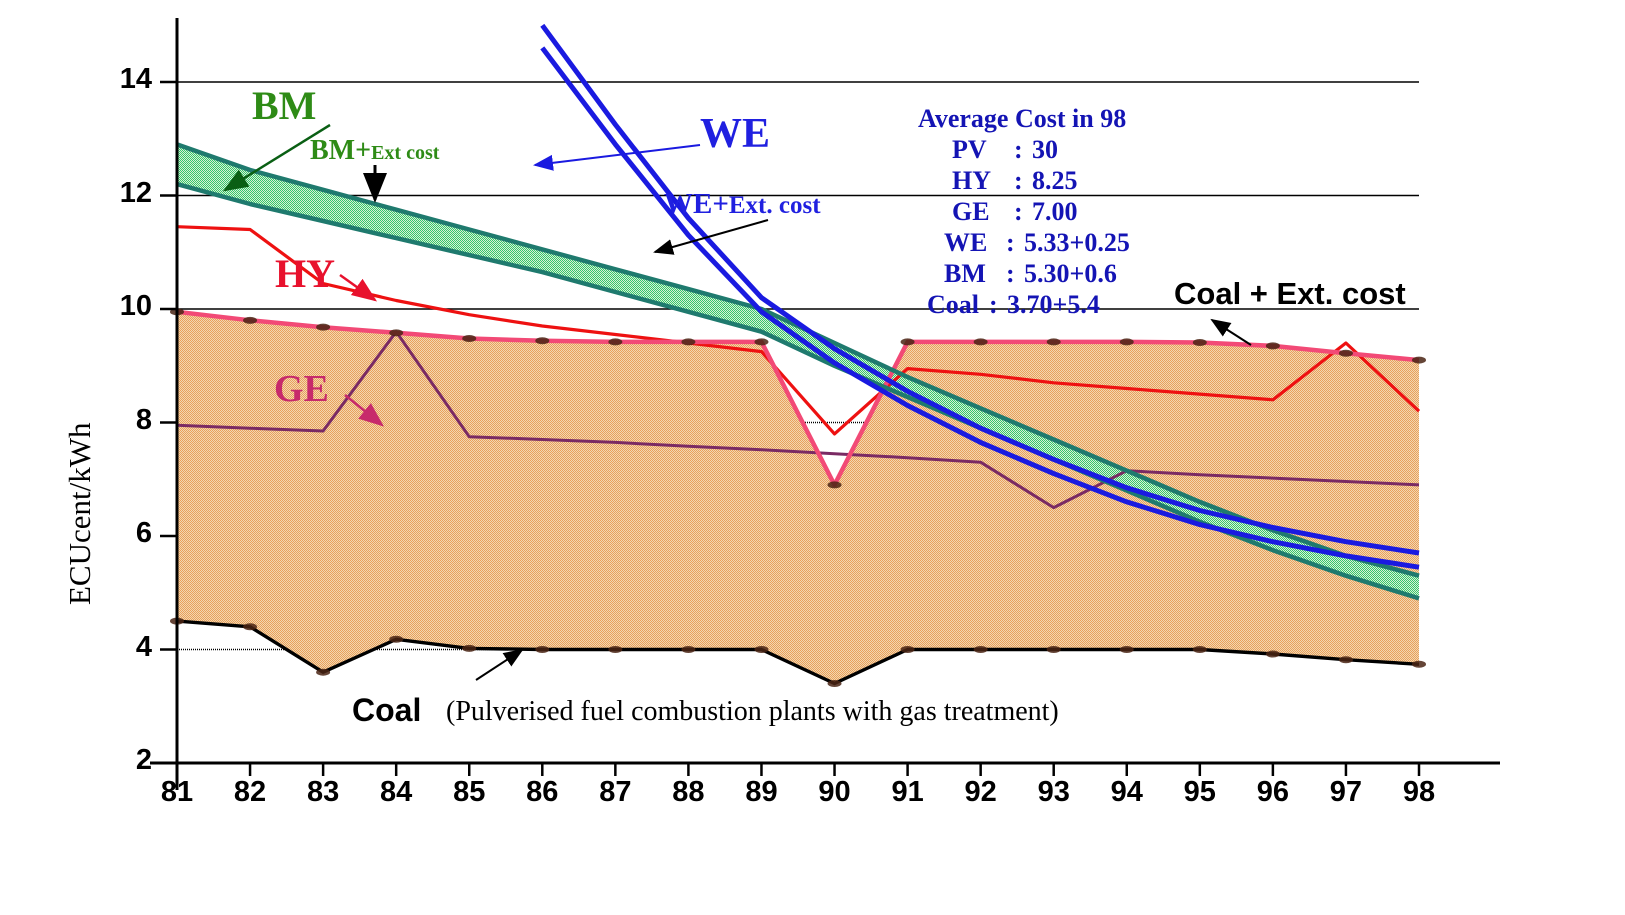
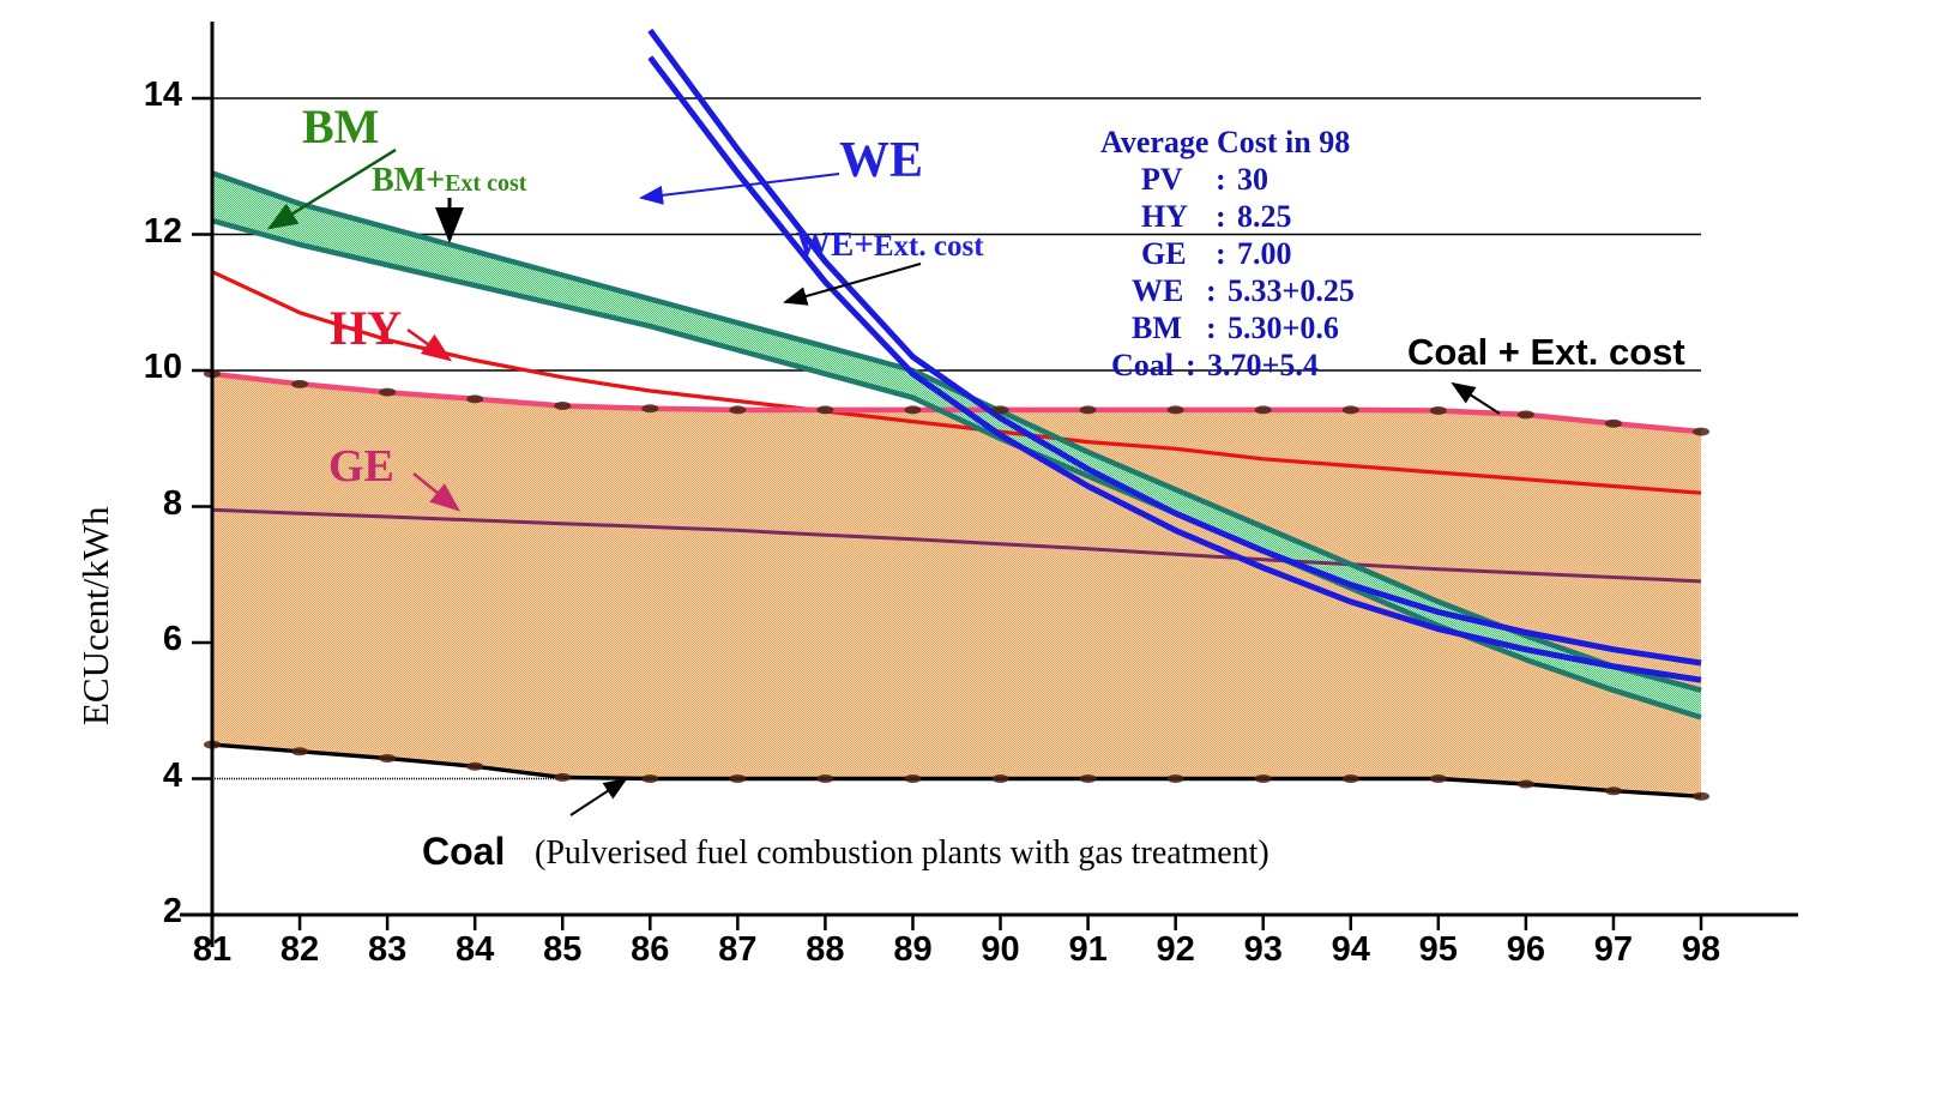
HY/82: 11.4 -> 10.8
Coal/83: 3.6 -> 4.3
GE/84: 9.6 -> 7.8
HY/90: 7.8 -> 9.1
Coal + Ext. cost/90: 6.9 -> 9.4
Coal/90: 3.4 -> 4.0
GE/93: 6.5 -> 7.2
HY/97: 9.4 -> 8.3
